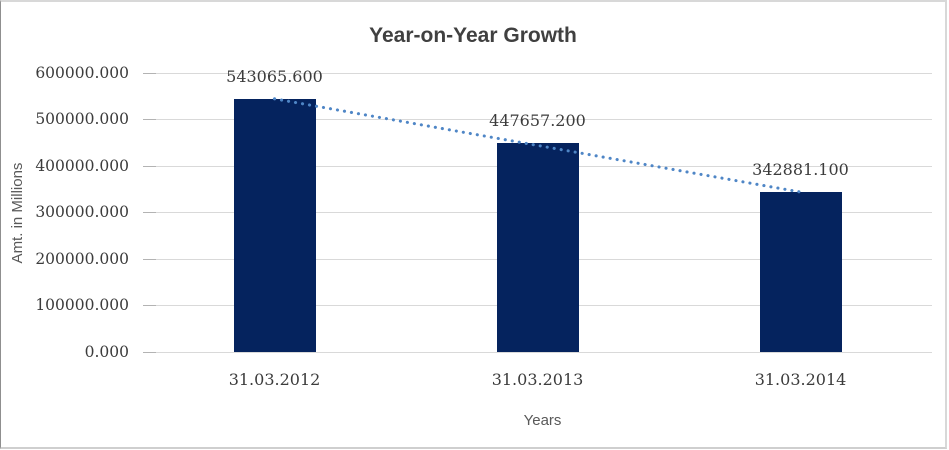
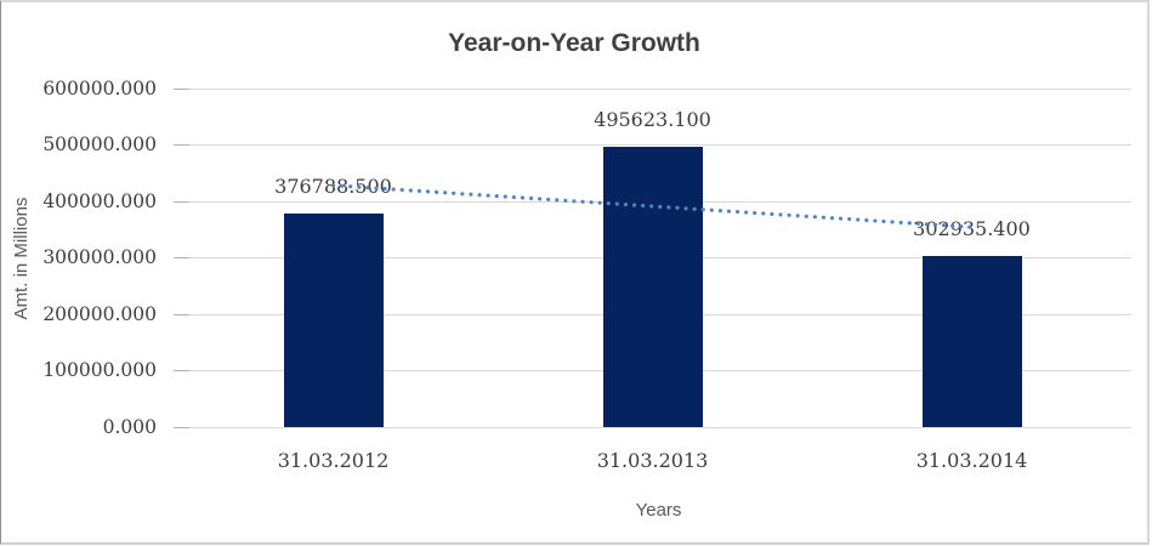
31.03.2012: 543065.600 -> 376788.500
31.03.2013: 447657.200 -> 495623.100
31.03.2014: 342881.100 -> 302935.400
